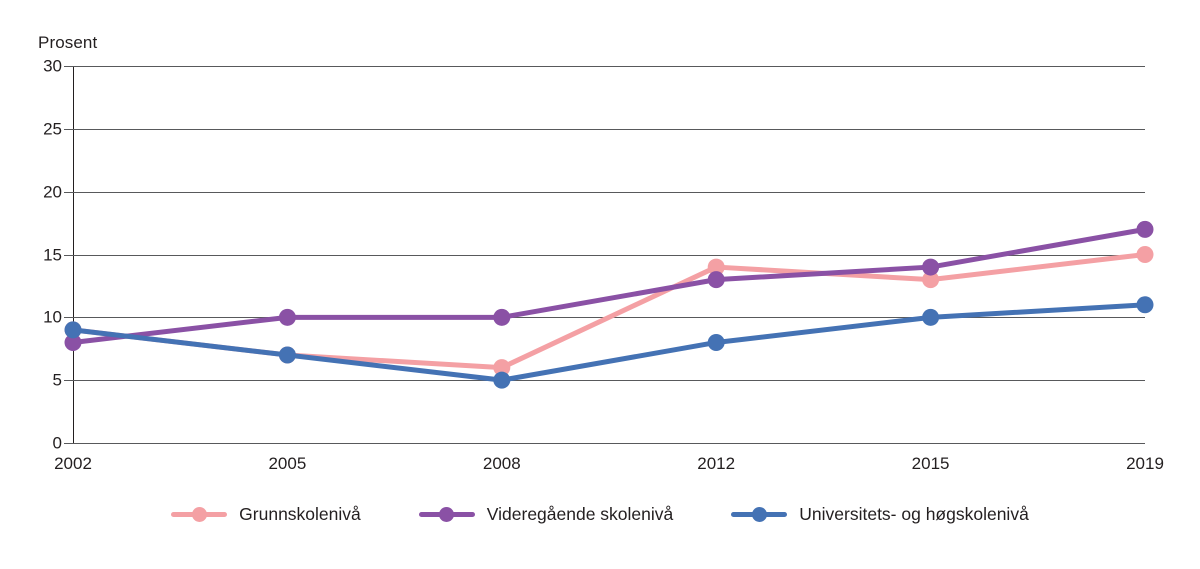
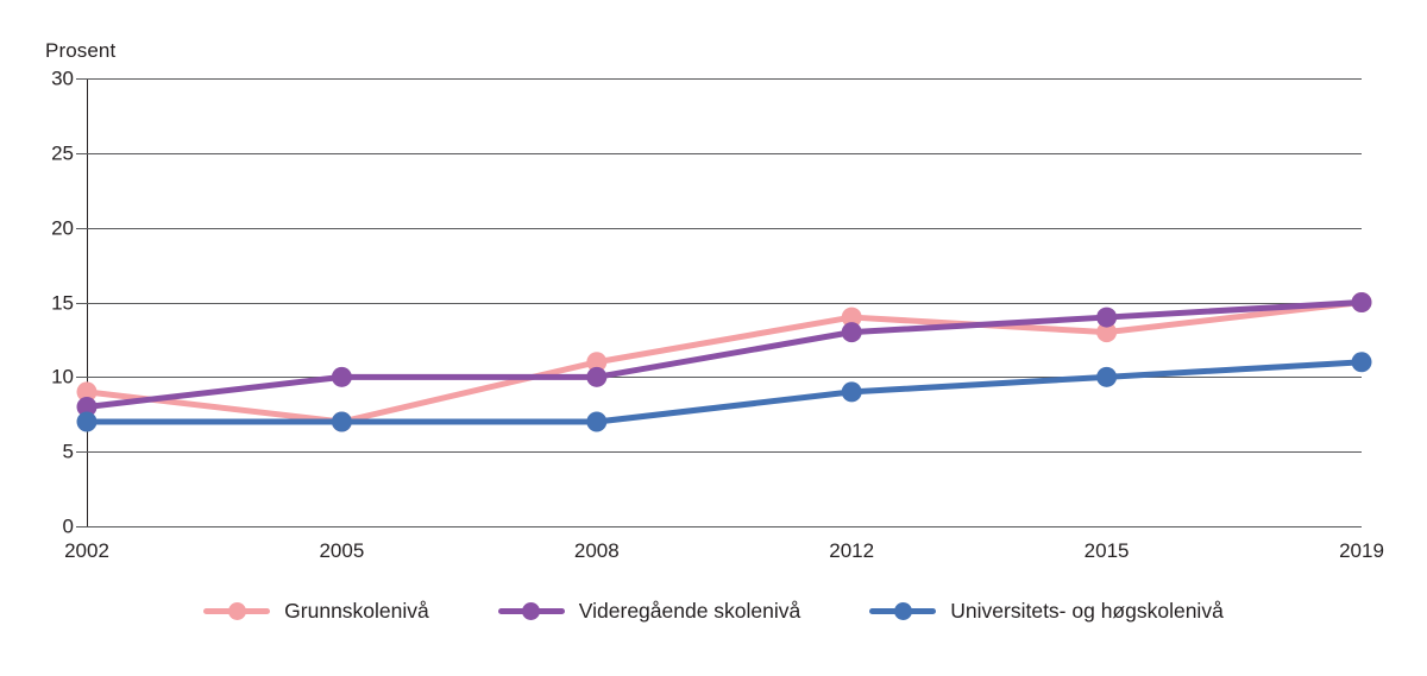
Universitets- og høgskolenivå/2002: 9 -> 7
Grunnskolenivå/2008: 6 -> 11
Universitets- og høgskolenivå/2008: 5 -> 7
Universitets- og høgskolenivå/2012: 8 -> 9
Videregående skolenivå/2019: 17 -> 15
